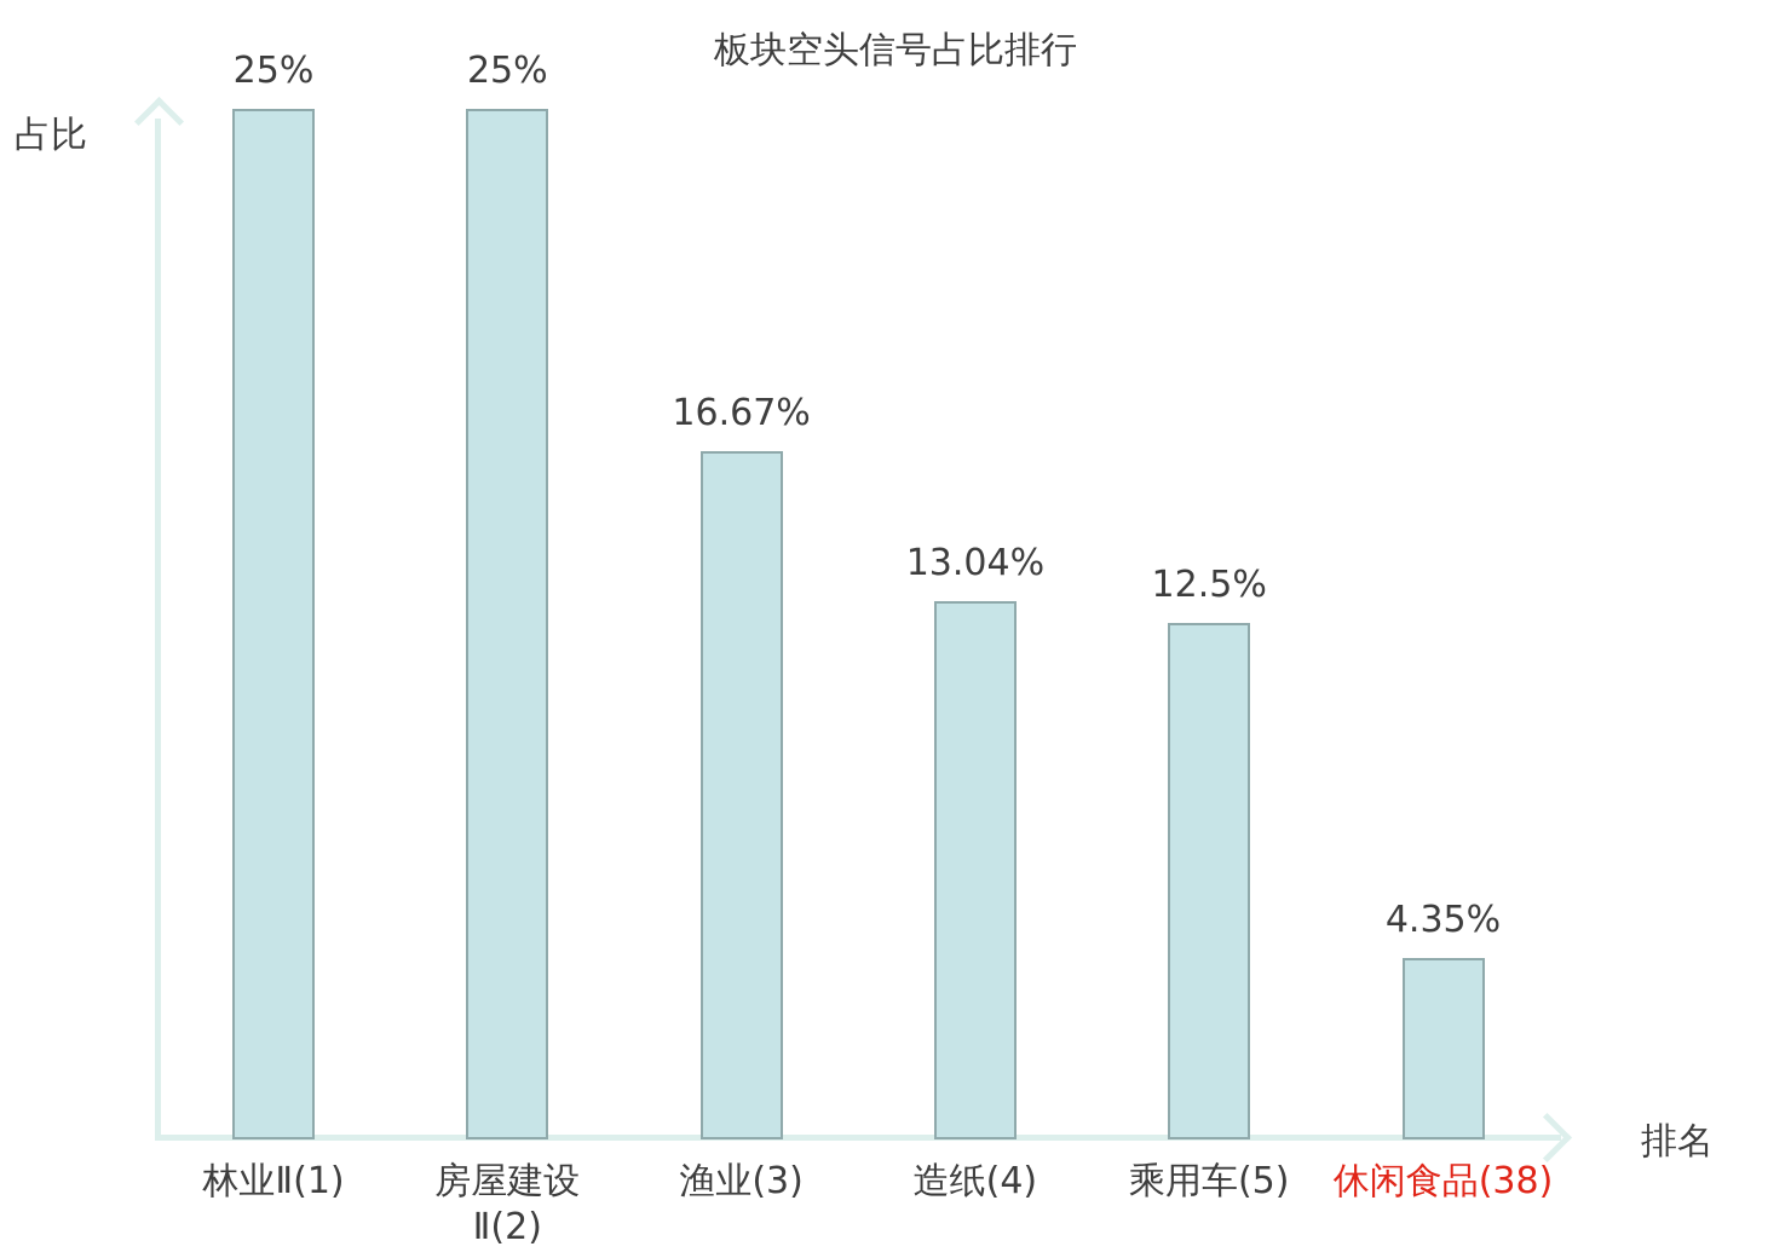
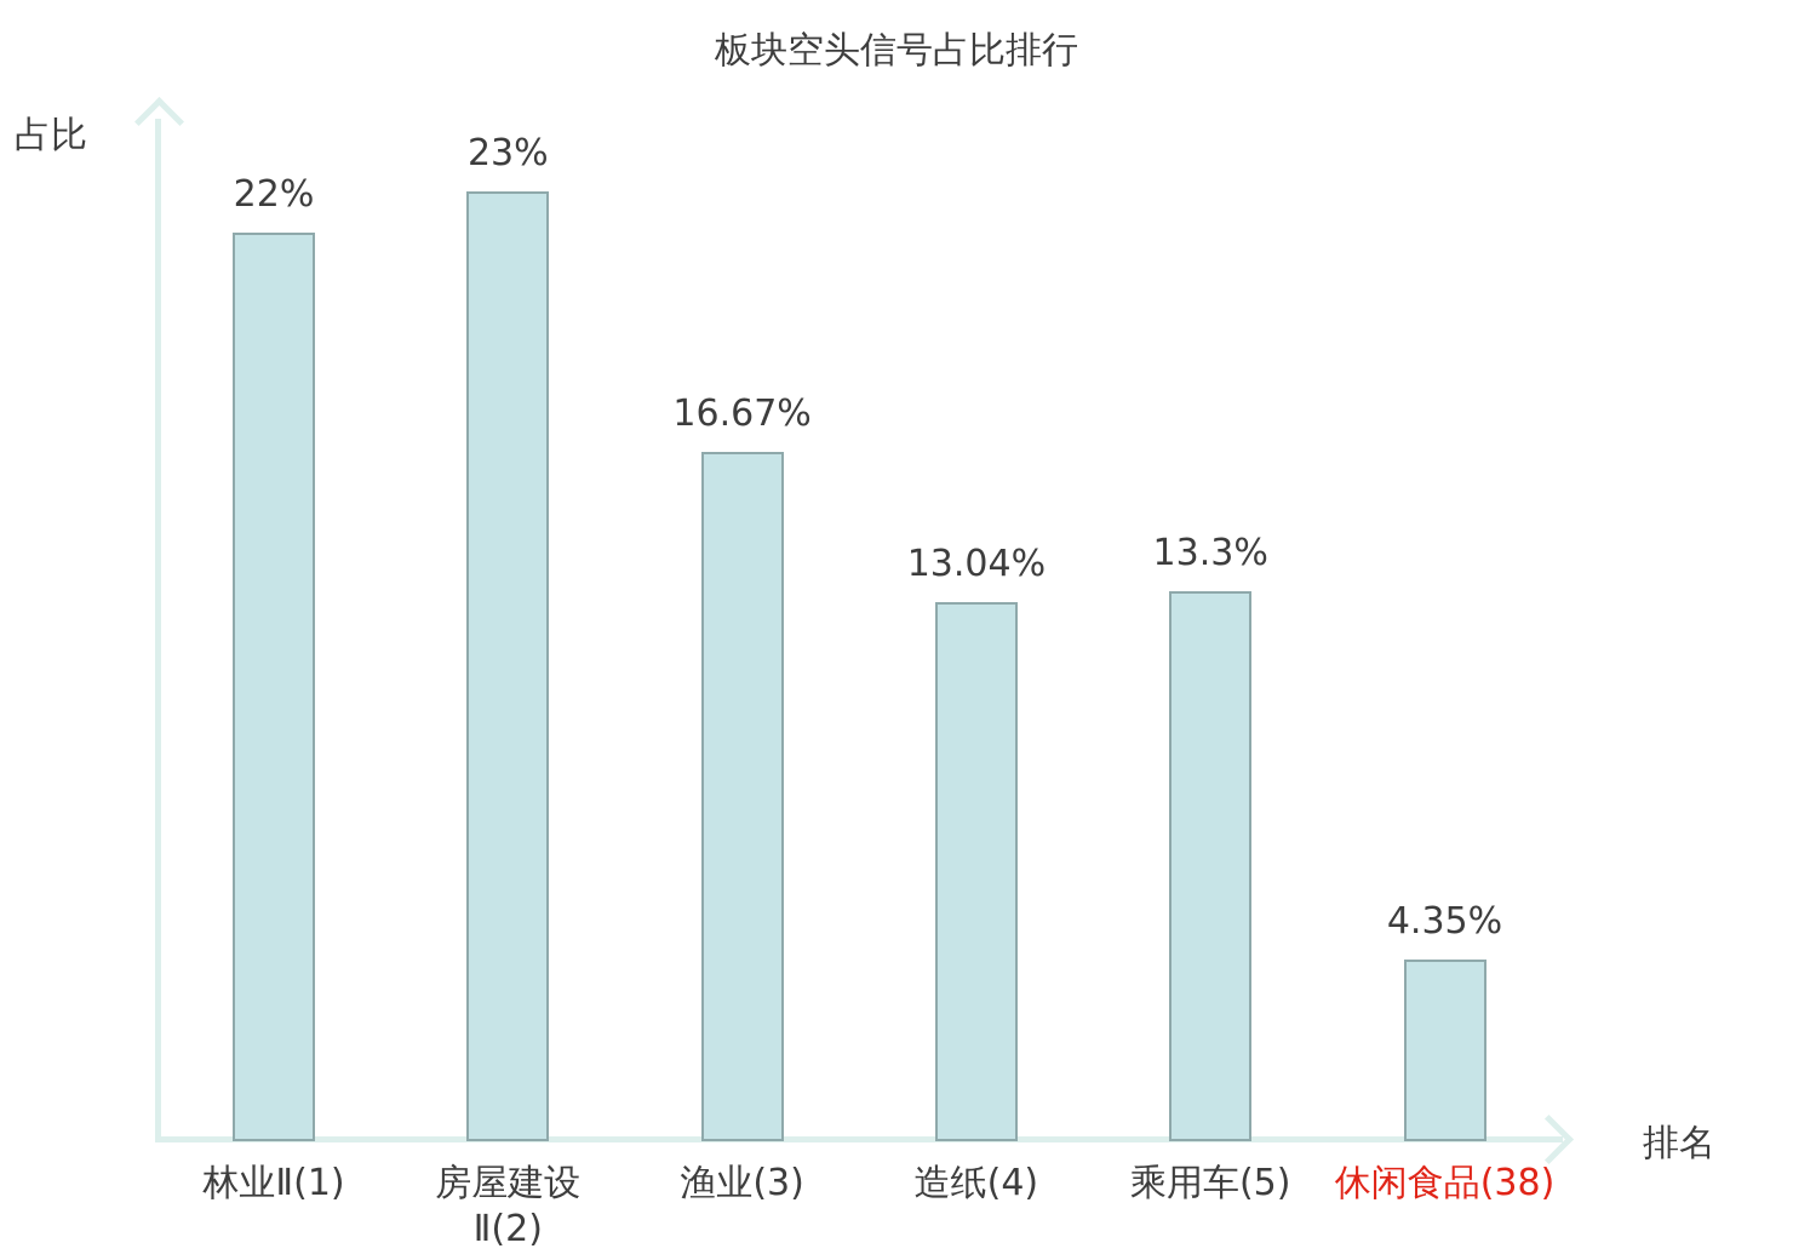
林业Ⅱ(1): 25% -> 22%
房屋建设 Ⅱ(2): 25% -> 23%
乘用车(5): 12.5% -> 13.3%
